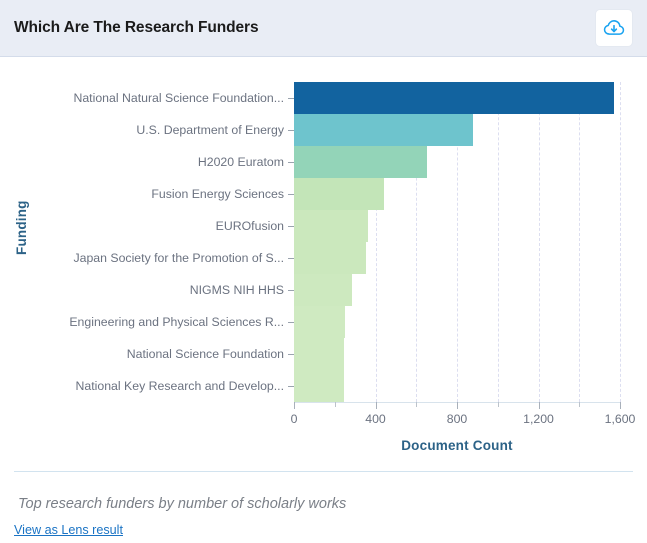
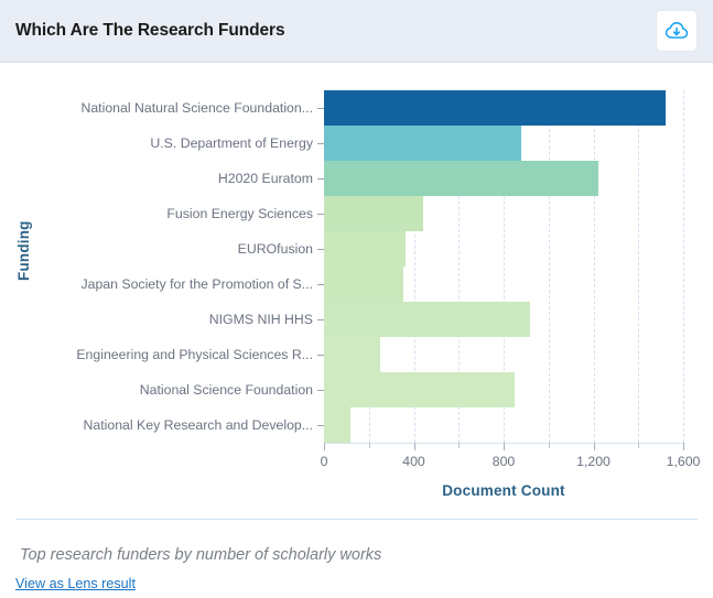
National Natural Science Foundation...: 1570 -> 1520
H2020 Euratom: 650 -> 1220
NIGMS NIH HHS: 280 -> 920
National Science Foundation: 250 -> 850
National Key Research and Develop...: 240 -> 120
